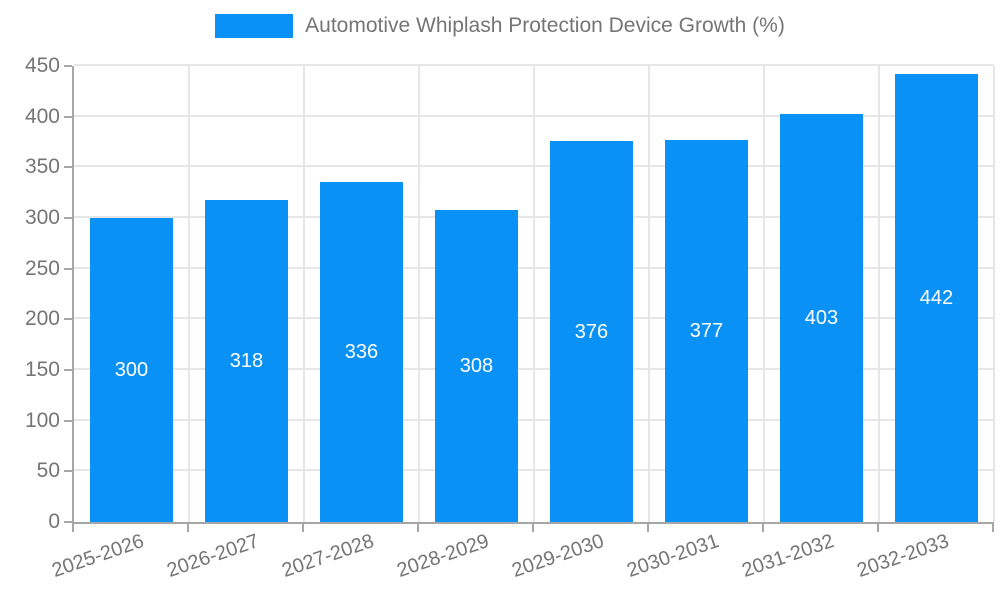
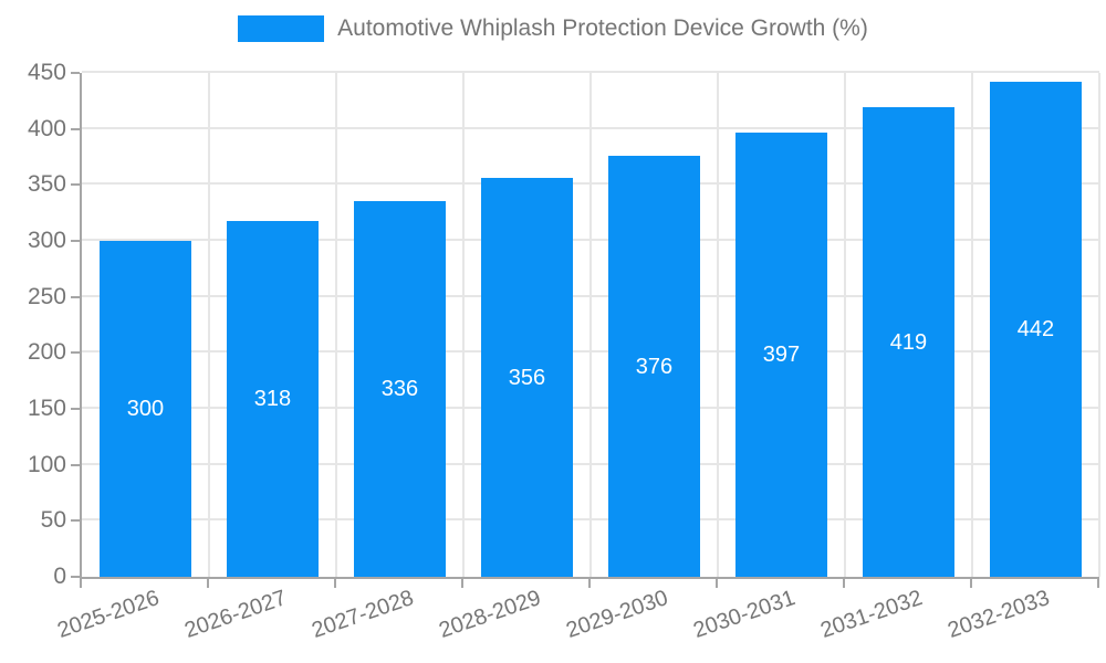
2028-2029: 308 -> 356
2030-2031: 377 -> 397
2031-2032: 403 -> 419
